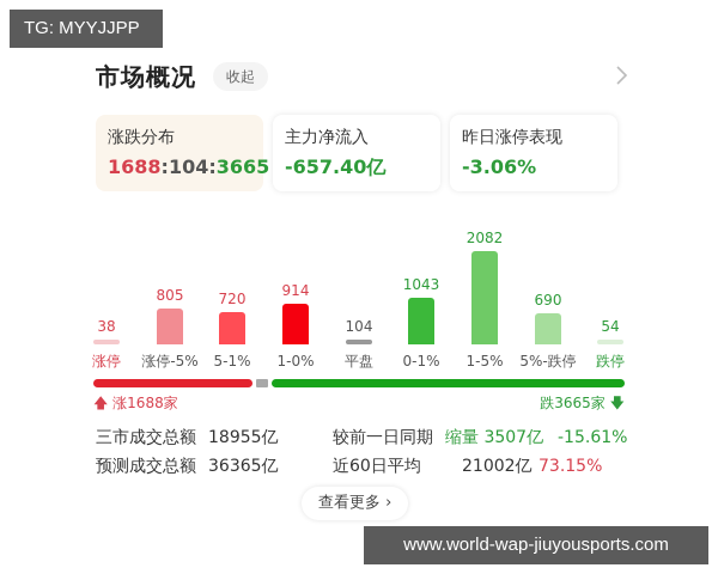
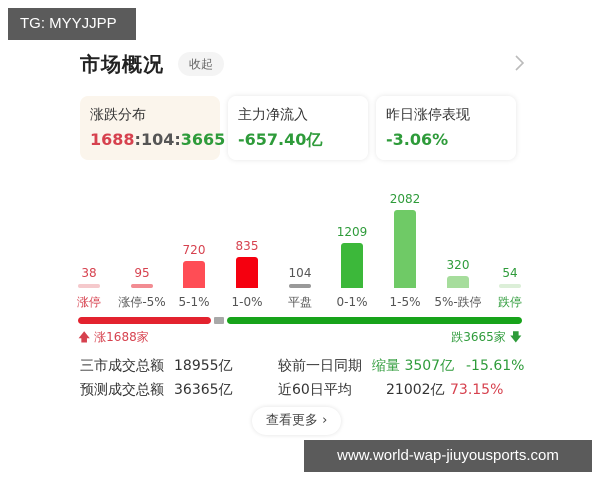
涨停-5%: 805 -> 95
1-0%: 914 -> 835
0-1%: 1043 -> 1209
5%-跌停: 690 -> 320
